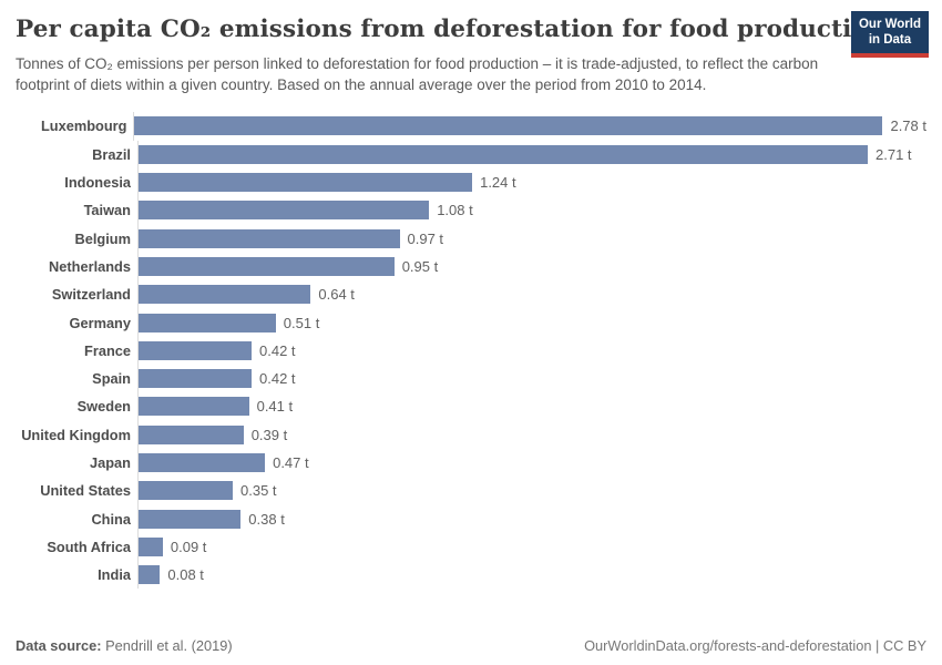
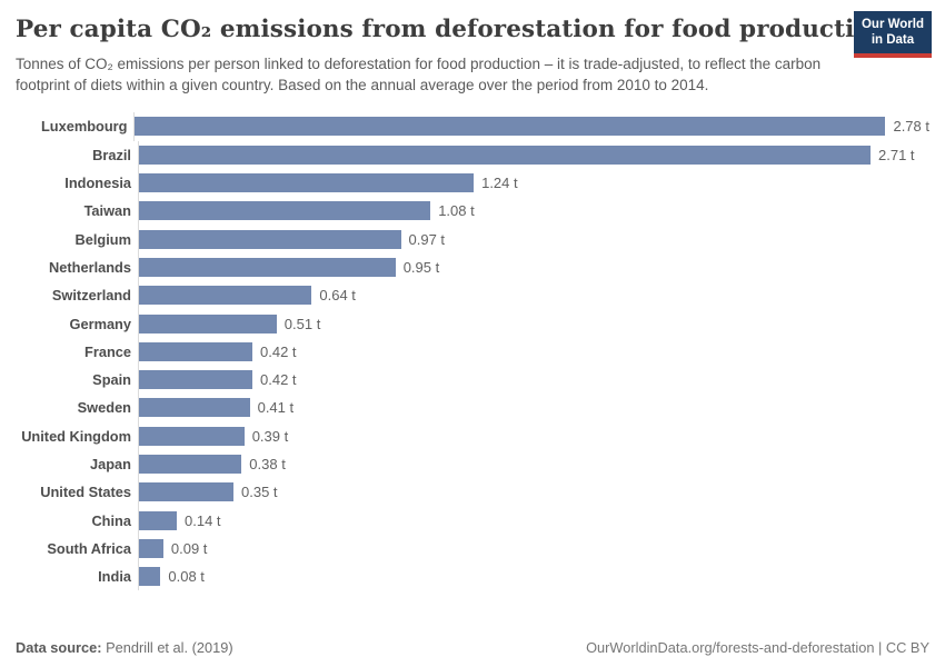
Japan: 0.47 -> 0.38
China: 0.38 -> 0.14
